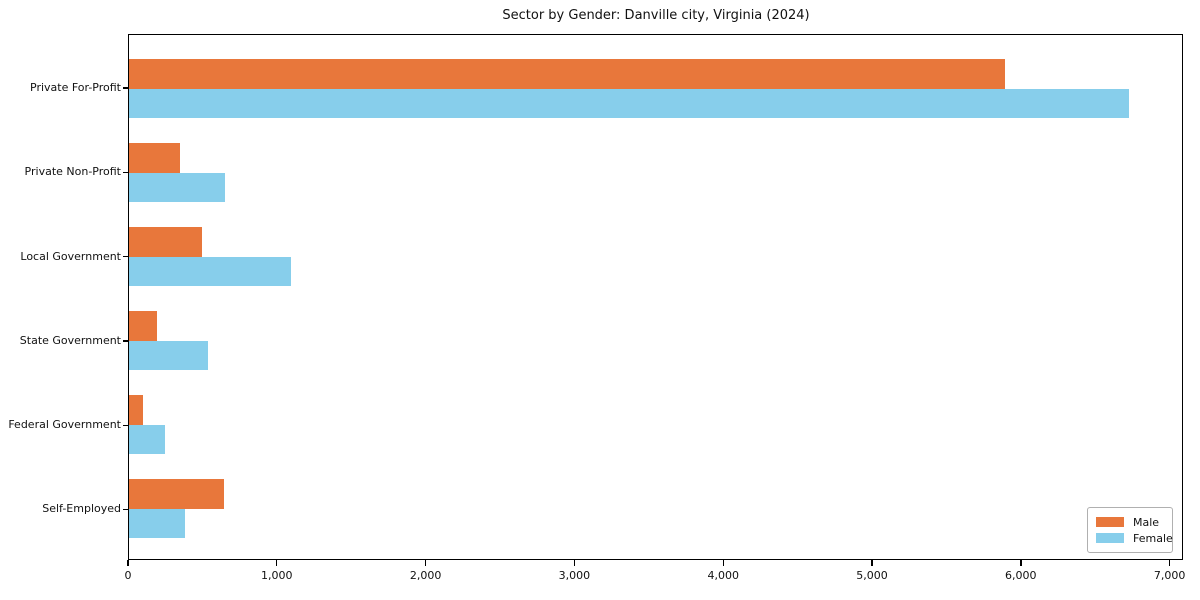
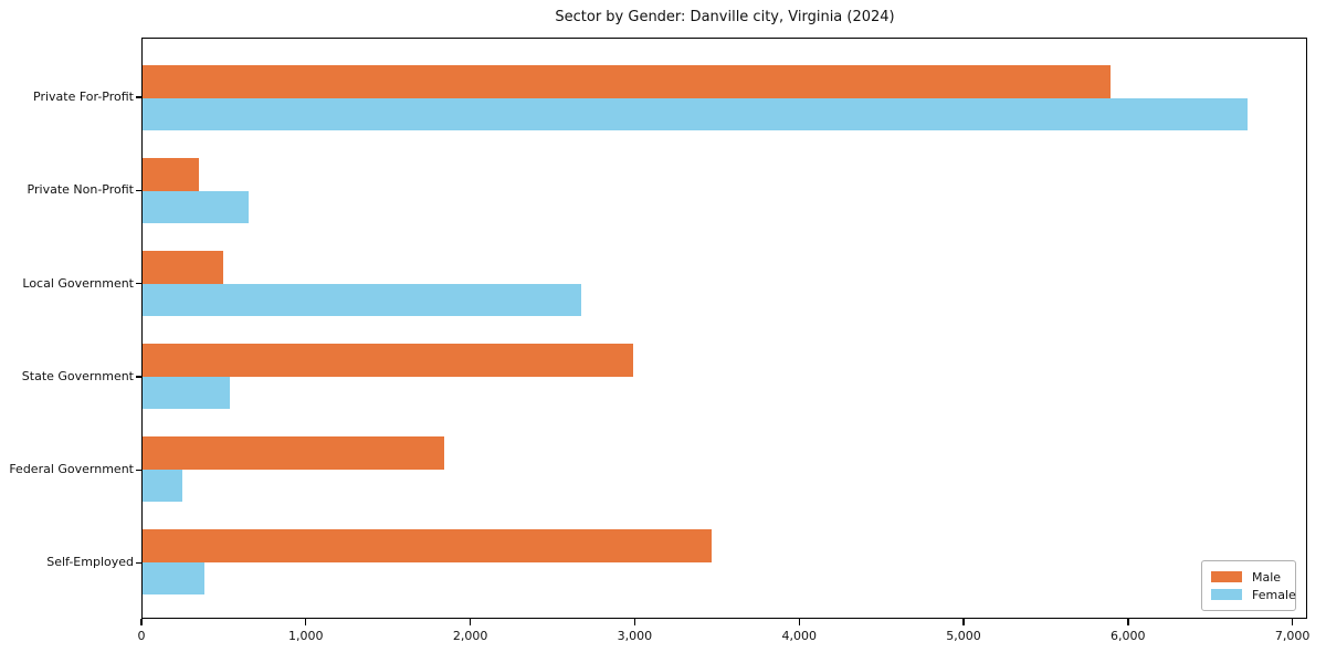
Female/Local Government: 1090 -> 2670
Male/State Government: 190 -> 2990
Male/Federal Government: 100 -> 1840
Male/Self-Employed: 640 -> 3470
